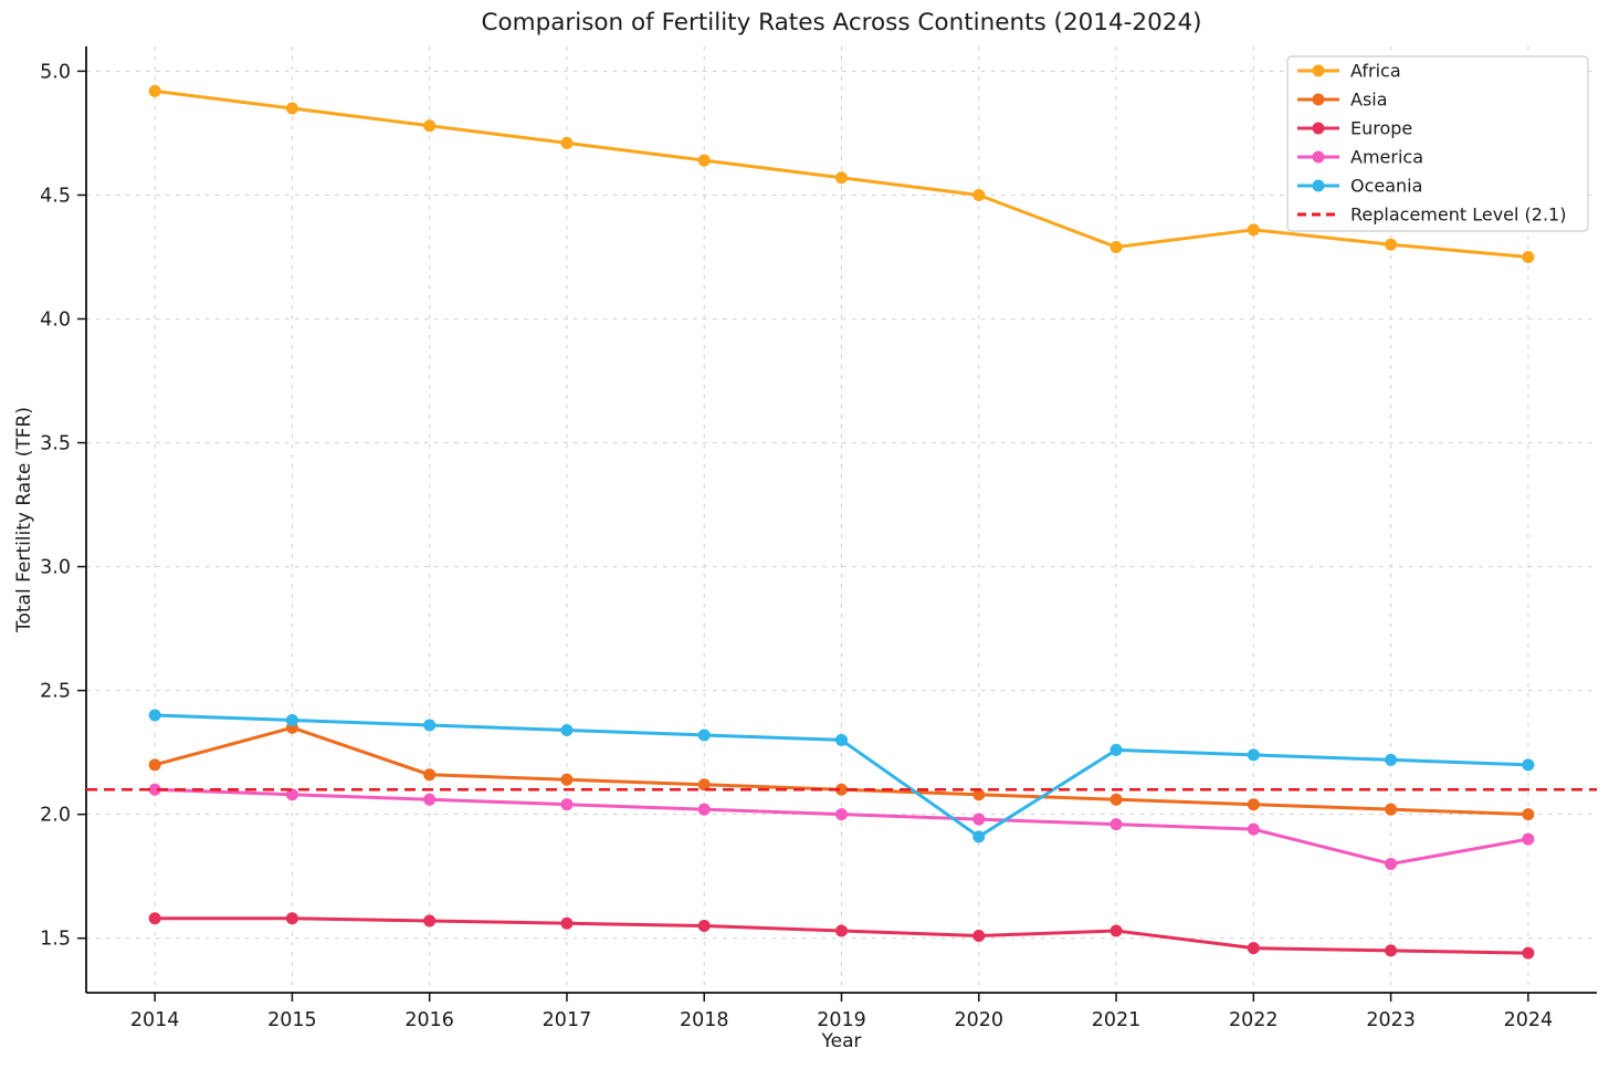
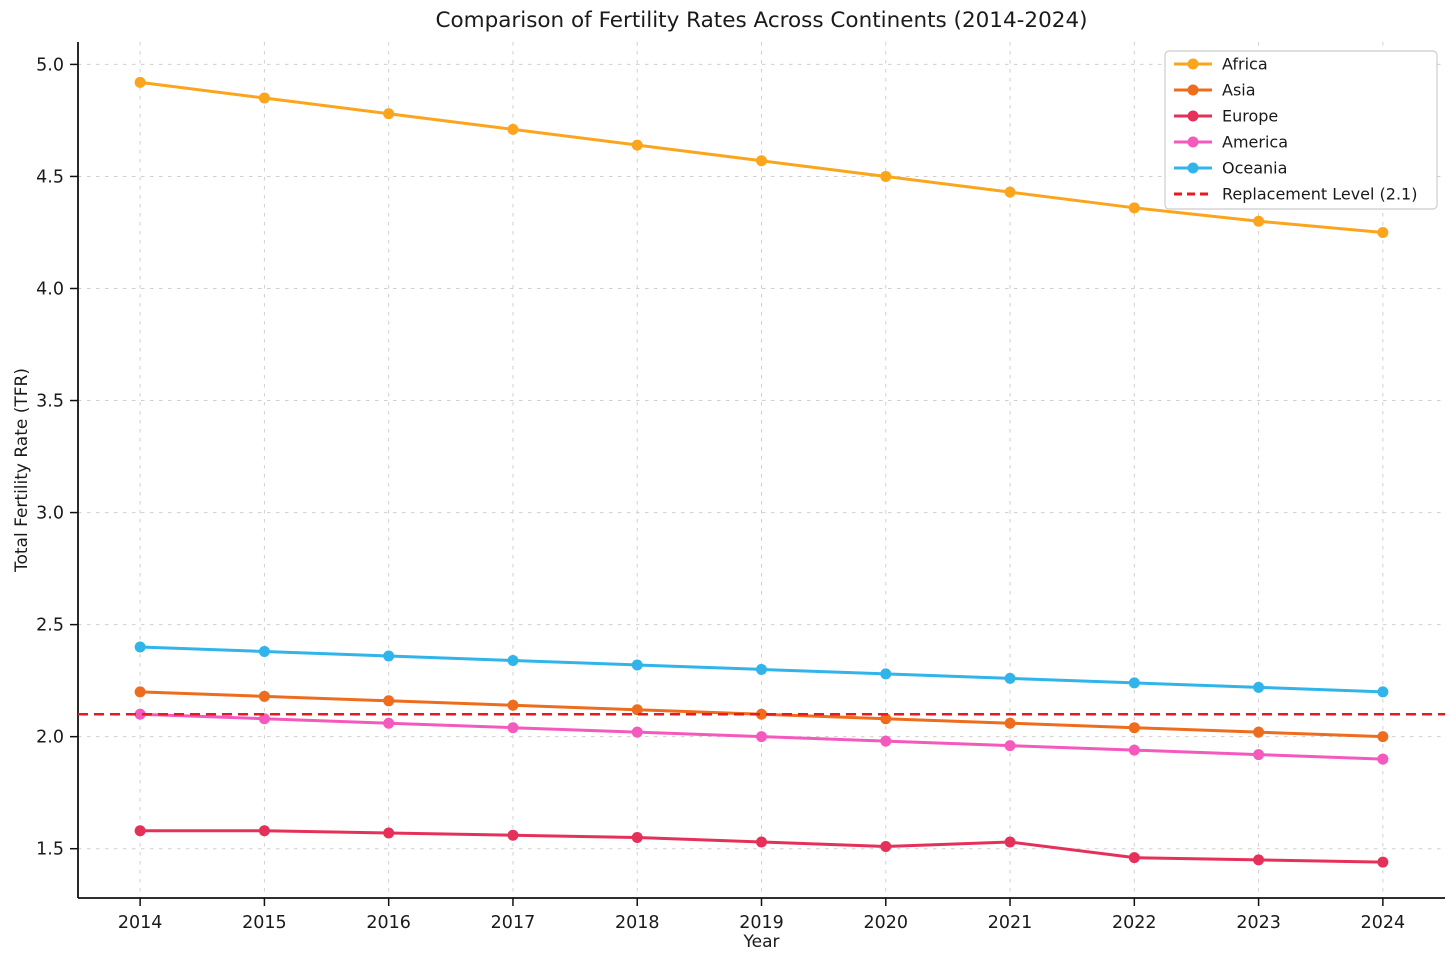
Asia/2015: 2.35 -> 2.18
Oceania/2020: 1.91 -> 2.28
Africa/2021: 4.29 -> 4.43
America/2023: 1.80 -> 1.92
